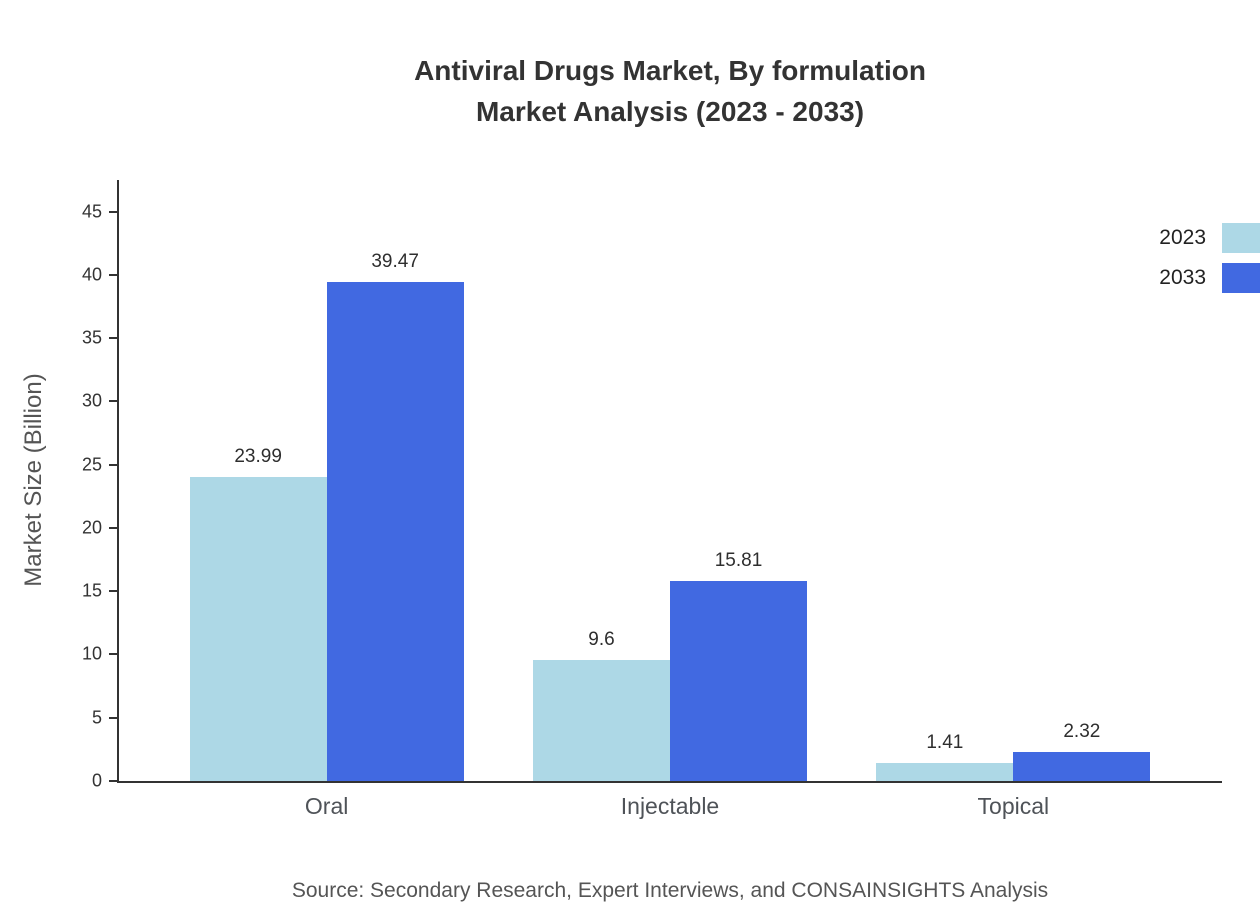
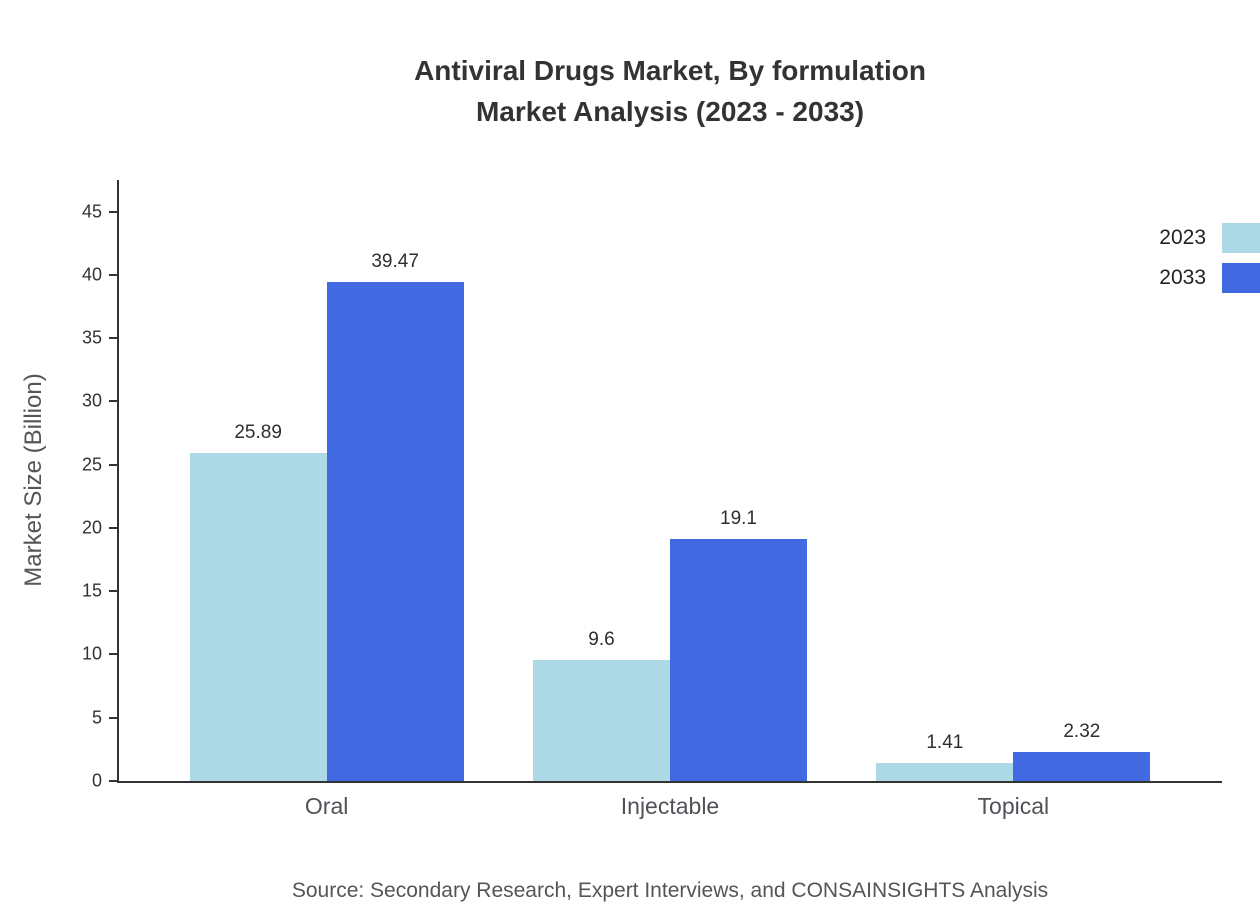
2023/Oral: 23.99 -> 25.89
2033/Injectable: 15.81 -> 19.1
